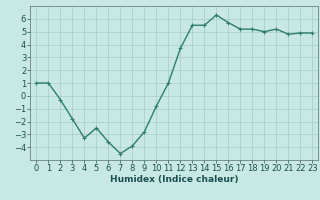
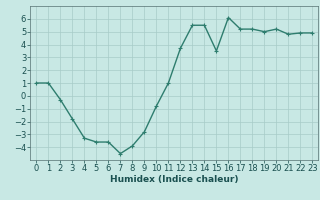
5: -2.5 -> -3.6
15: 6.3 -> 3.5
16: 5.7 -> 6.1
